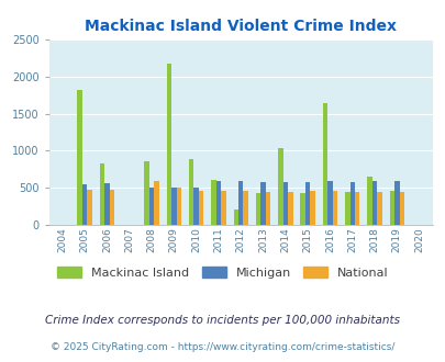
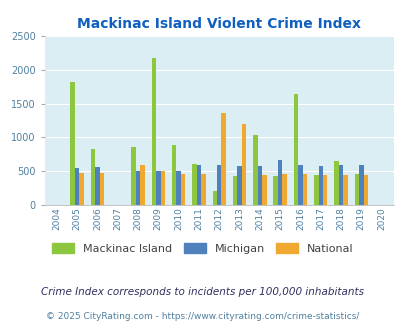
National/2012: 450 -> 1360
National/2013: 440 -> 1200
Michigan/2015: 580 -> 660
